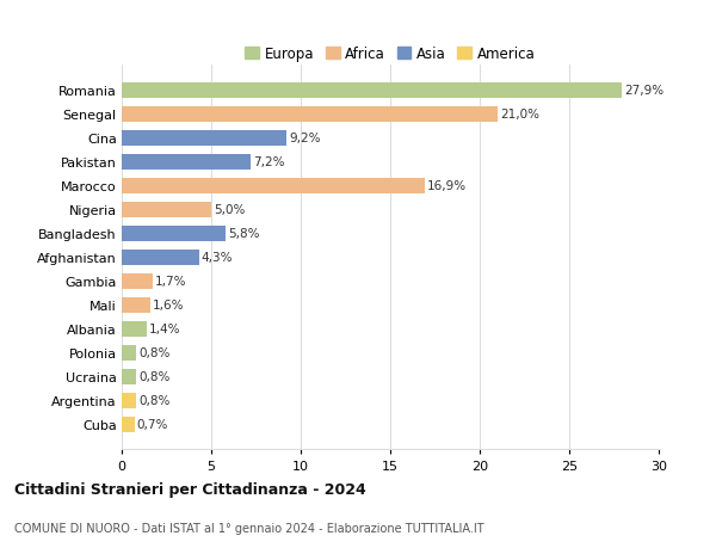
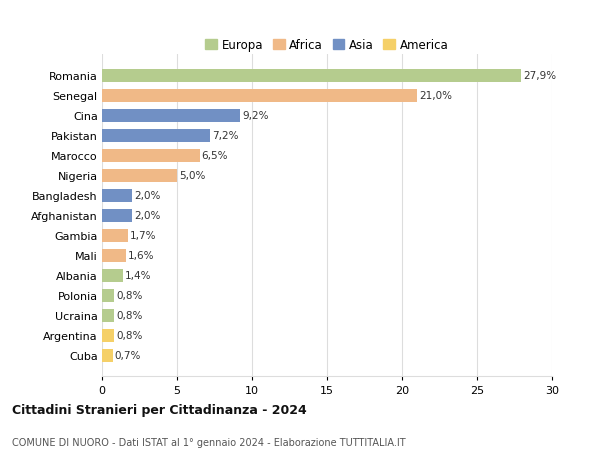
Marocco: 16,9% -> 6,5%
Bangladesh: 5,8% -> 2,0%
Afghanistan: 4,3% -> 2,0%
